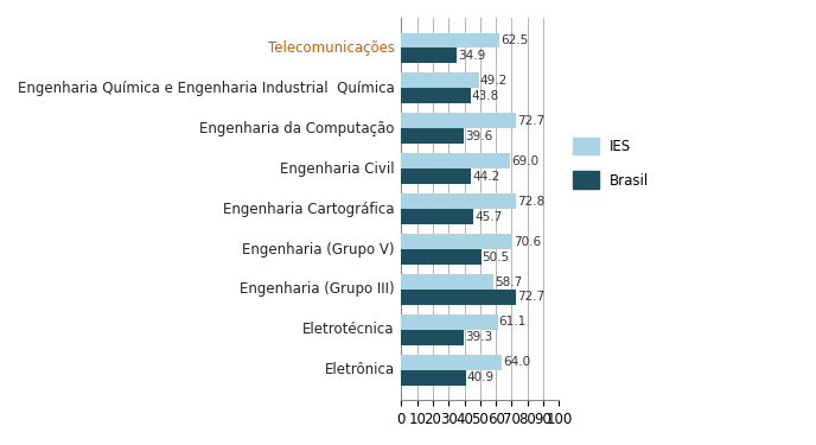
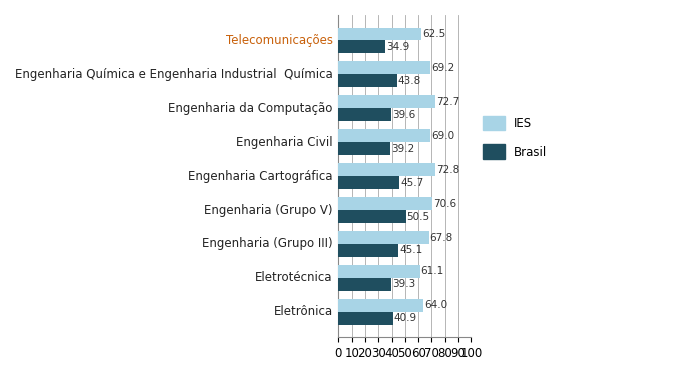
IES/Engenharia Química e Engenharia Industrial Química: 49.2 -> 69.2
Brasil/Engenharia Civil: 44.2 -> 39.2
IES/Engenharia (Grupo III): 58.7 -> 67.8
Brasil/Engenharia (Grupo III): 72.7 -> 45.1
